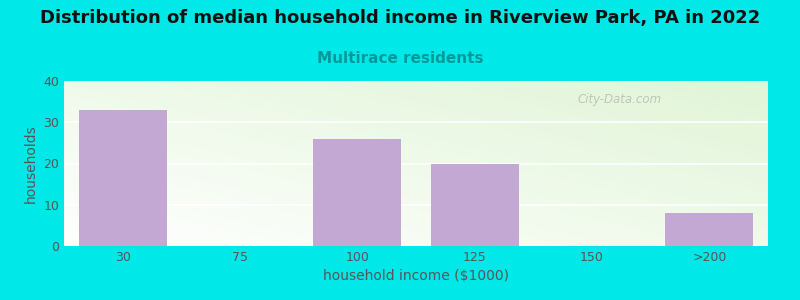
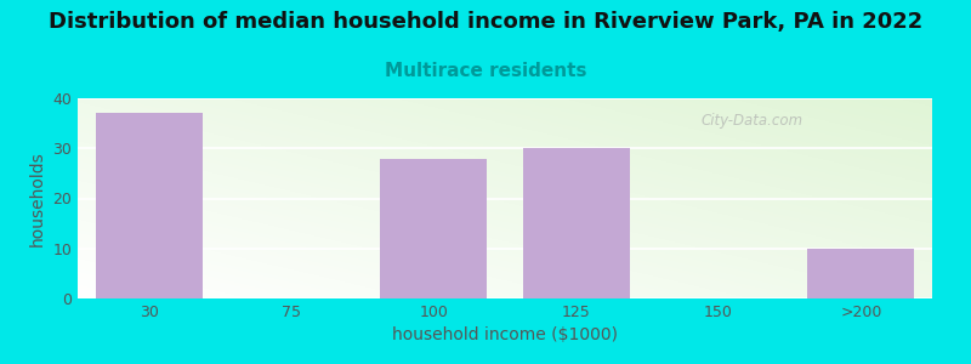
30: 33 -> 37
100: 26 -> 28
125: 20 -> 30
>200: 8 -> 10
